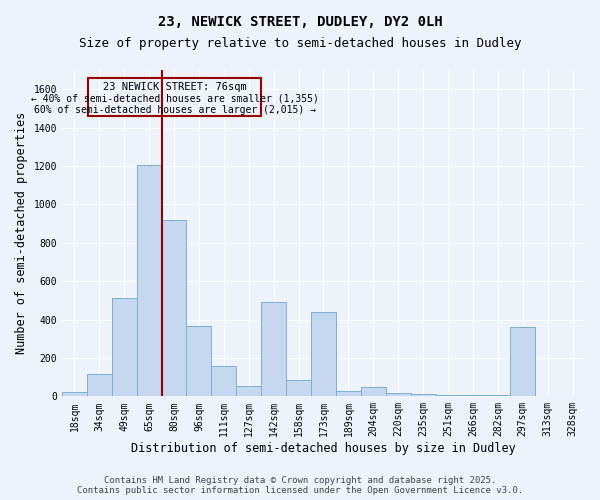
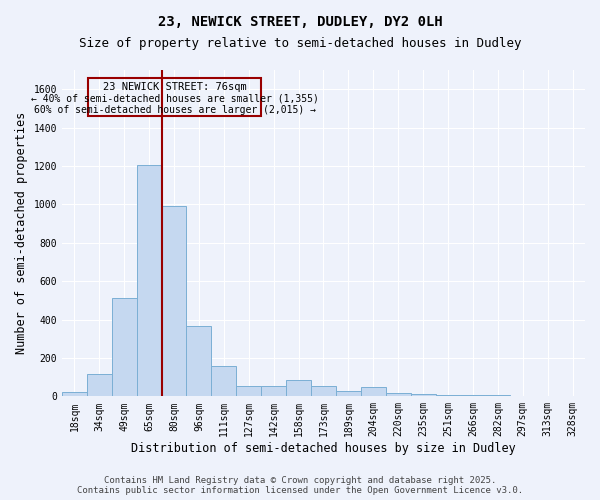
80sqm: 920 -> 990
142sqm: 490 -> 60
173sqm: 440 -> 60
297sqm: 360 -> 0
